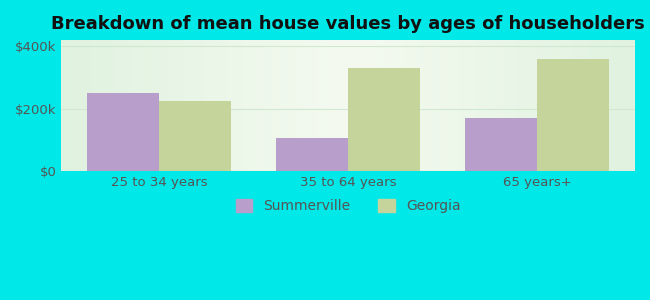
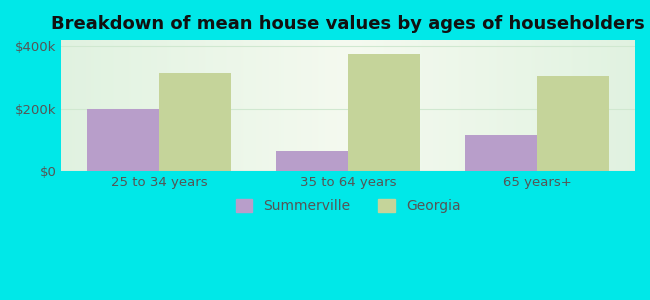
Summerville/25 to 34 years: $250k -> $200k
Georgia/25 to 34 years: $225k -> $315k
Summerville/35 to 64 years: $105k -> $65k
Georgia/35 to 64 years: $330k -> $375k
Summerville/65 years+: $170k -> $115k
Georgia/65 years+: $360k -> $305k
